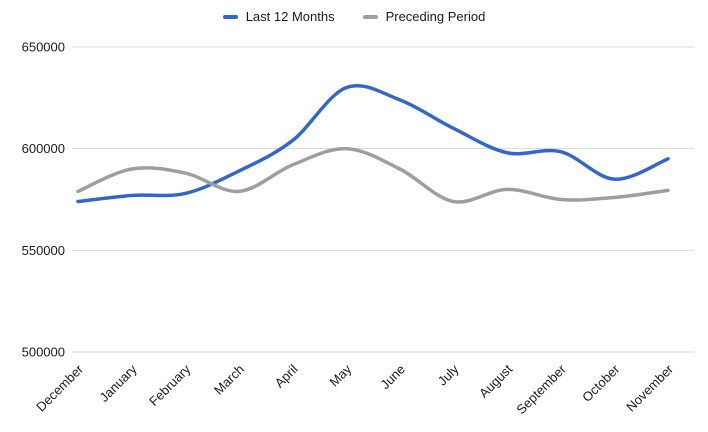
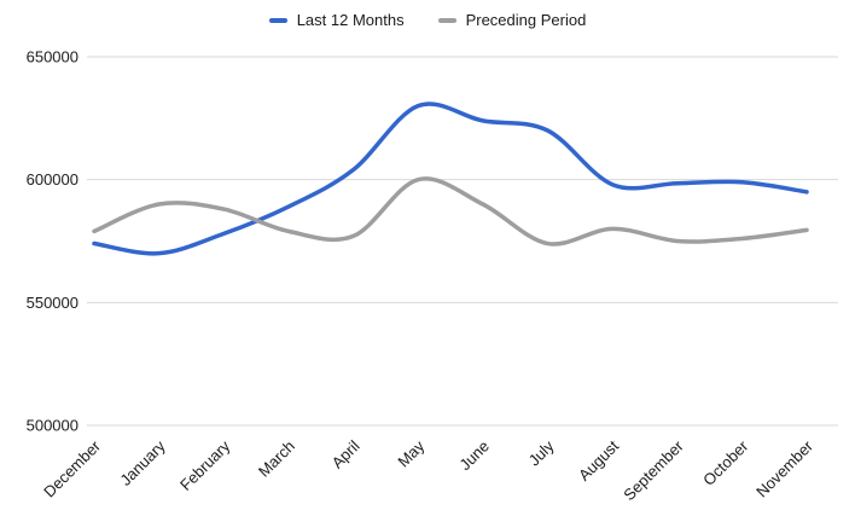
Last 12 Months/January: 577000 -> 570000
Preceding Period/April: 592000 -> 577000
Last 12 Months/July: 610000 -> 620000
Last 12 Months/October: 585000 -> 599000
